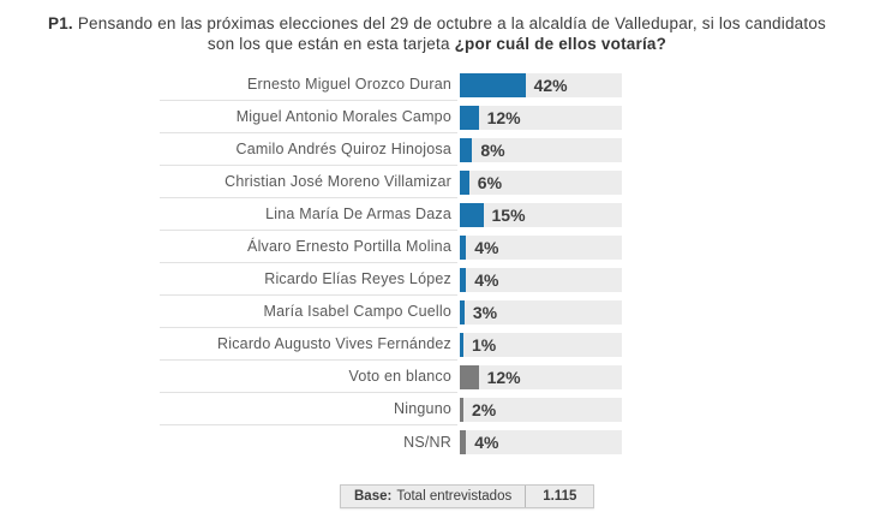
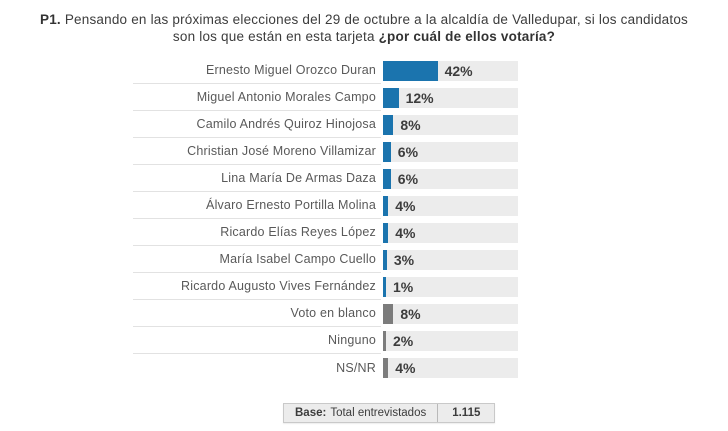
Lina María De Armas Daza: 15% -> 6%
Voto en blanco: 12% -> 8%
